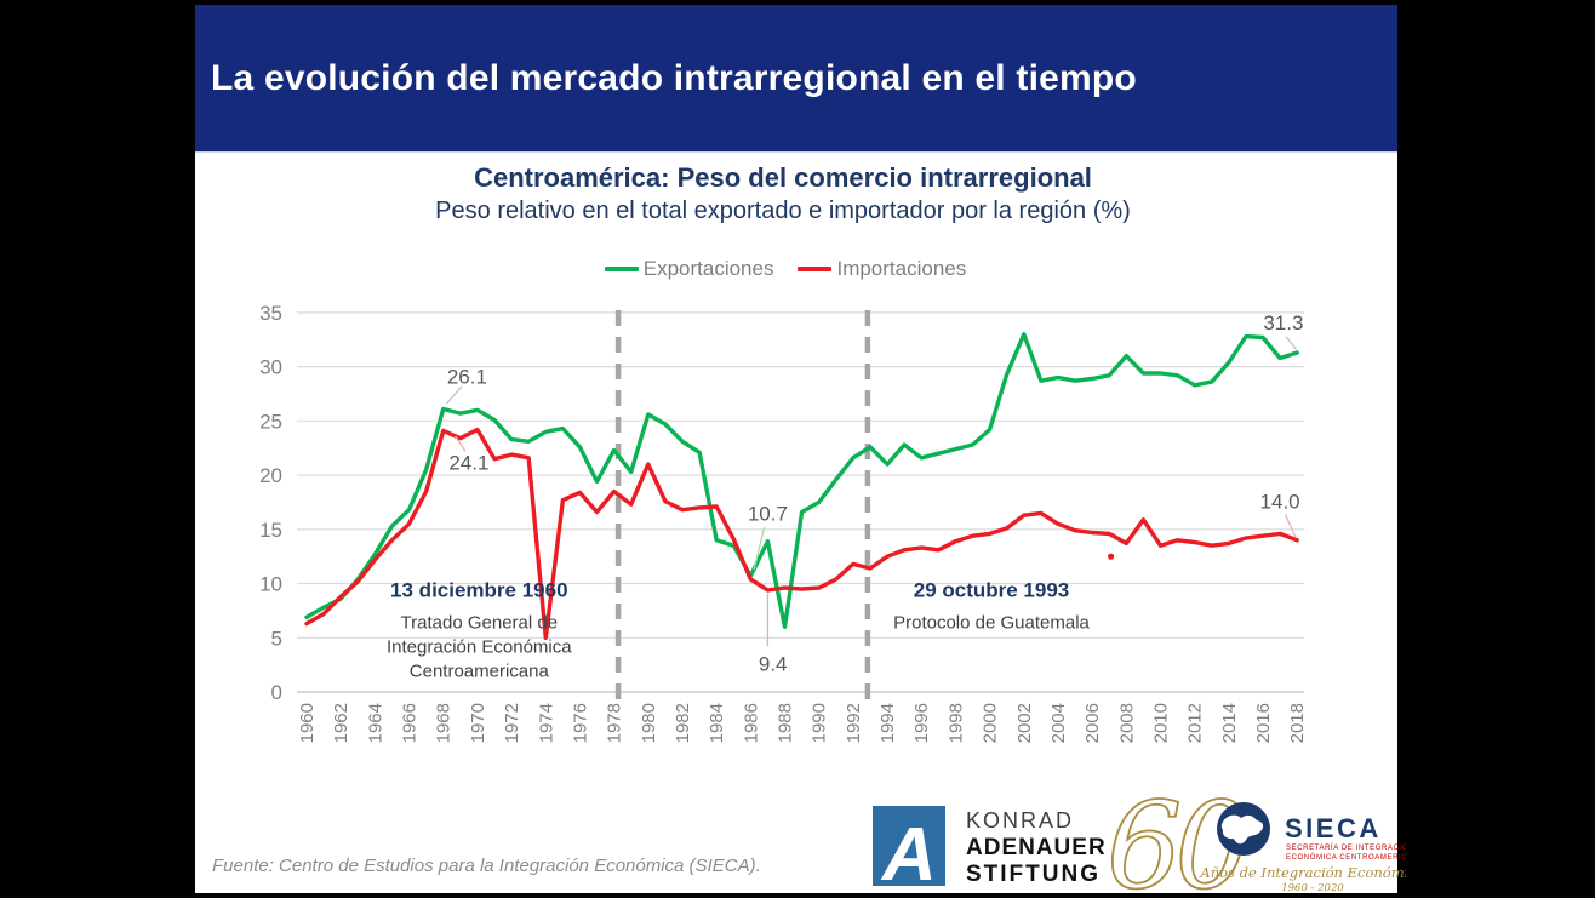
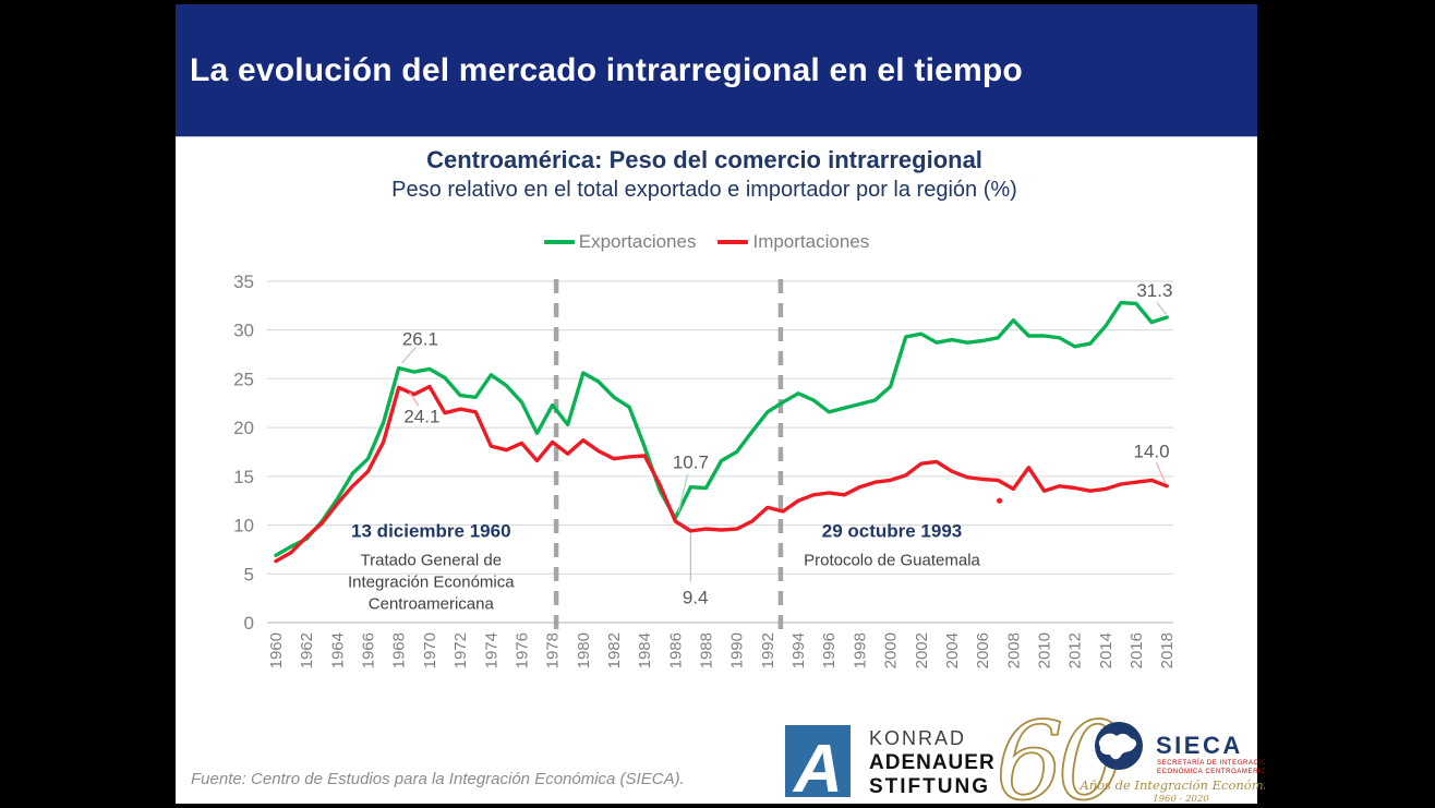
Exportaciones/1974: 24 -> 25
Importaciones/1974: 5 -> 18
Importaciones/1980: 21 -> 19
Exportaciones/1984: 14 -> 18
Exportaciones/1988: 6 -> 14
Exportaciones/1994: 21 -> 24
Exportaciones/2002: 33 -> 30
